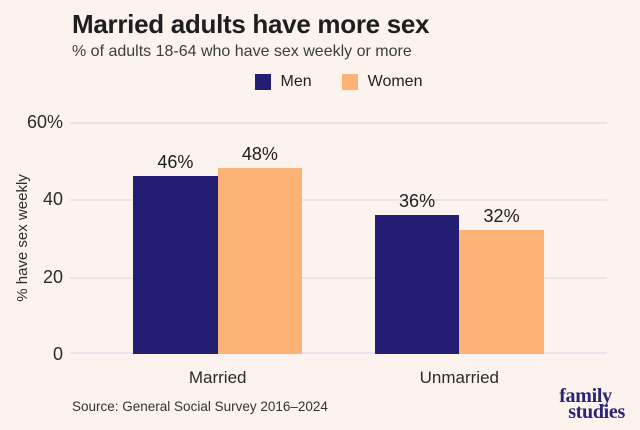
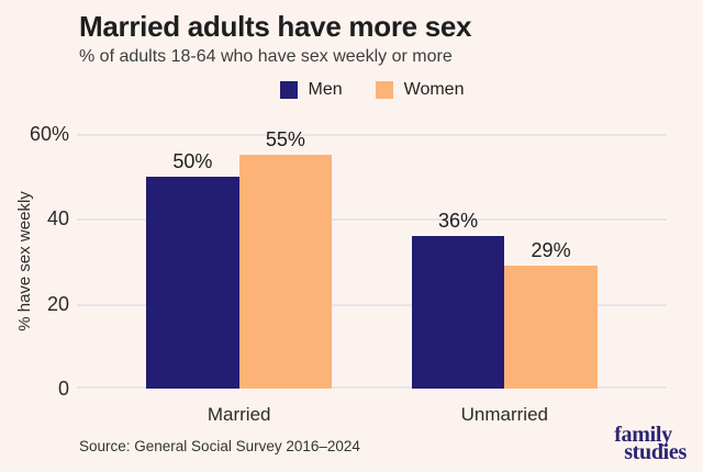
Men/Married: 46% -> 50%
Women/Married: 48% -> 55%
Women/Unmarried: 32% -> 29%
